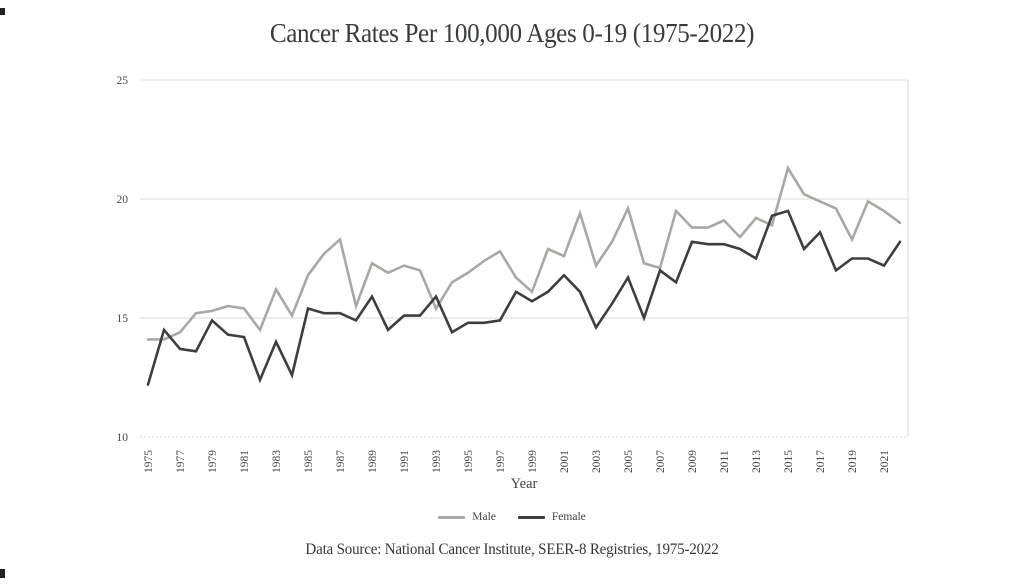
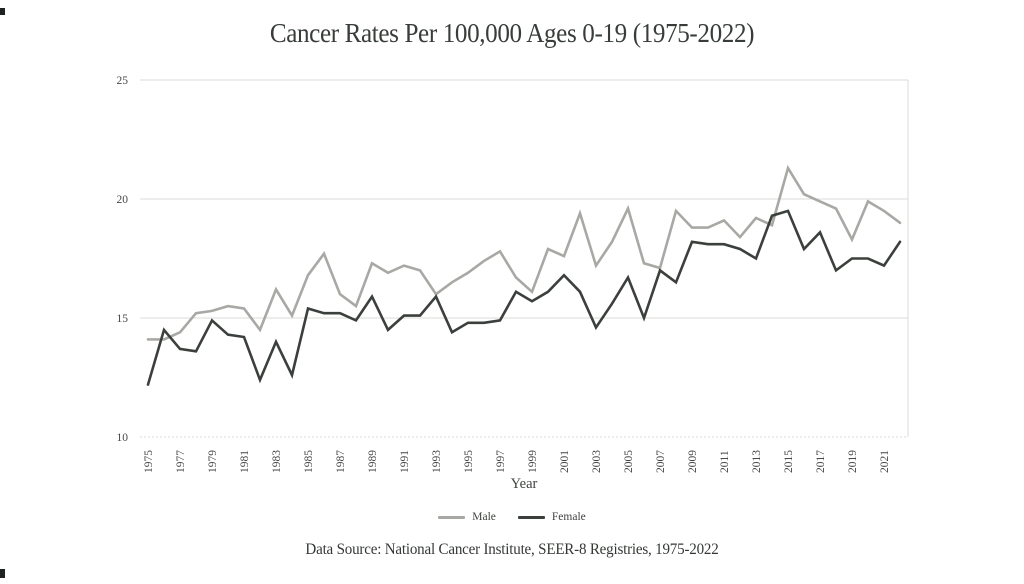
Male/1987: 18.3 -> 16.0
Male/1993: 15.4 -> 16.0
